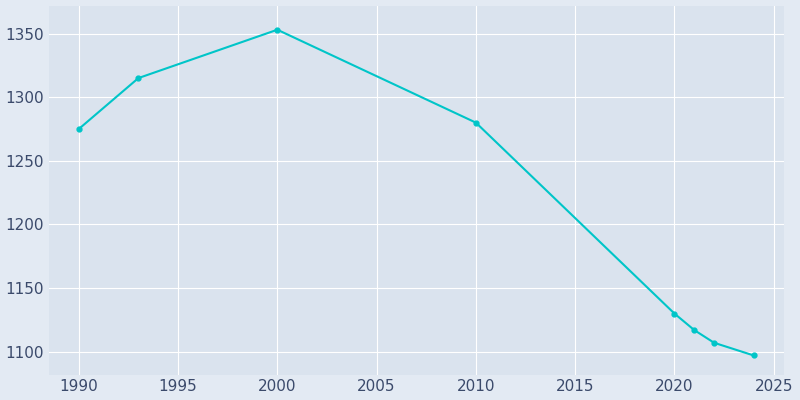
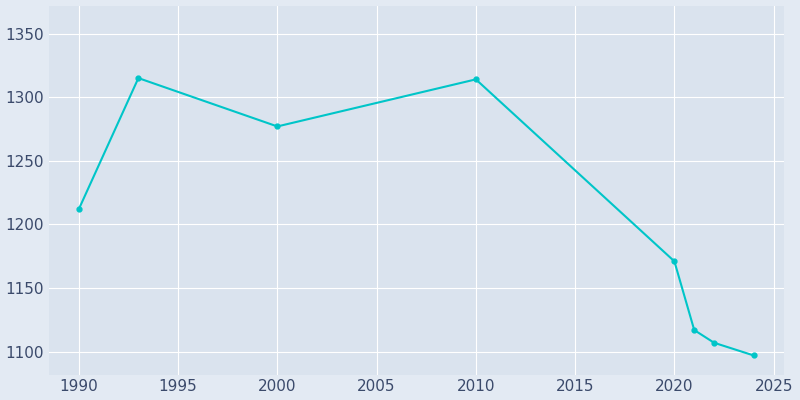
1990: 1275 -> 1212
2000: 1353 -> 1277
2010: 1280 -> 1314
2020: 1130 -> 1171
